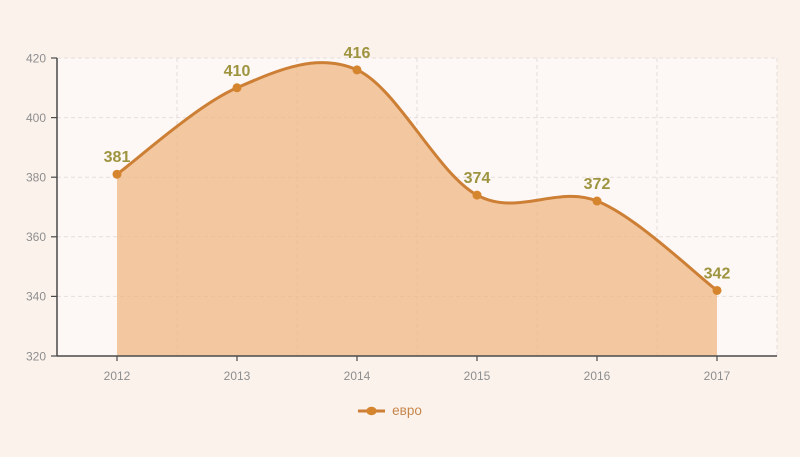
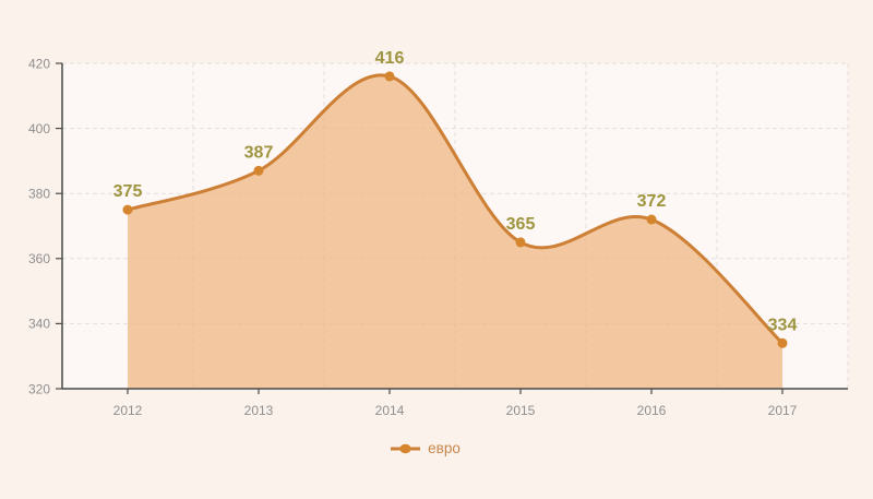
2012: 381 -> 375
2013: 410 -> 387
2015: 374 -> 365
2017: 342 -> 334
